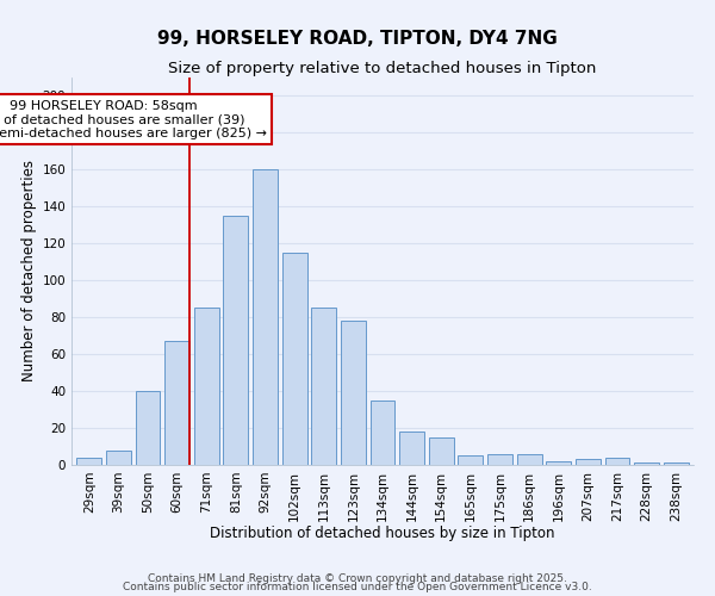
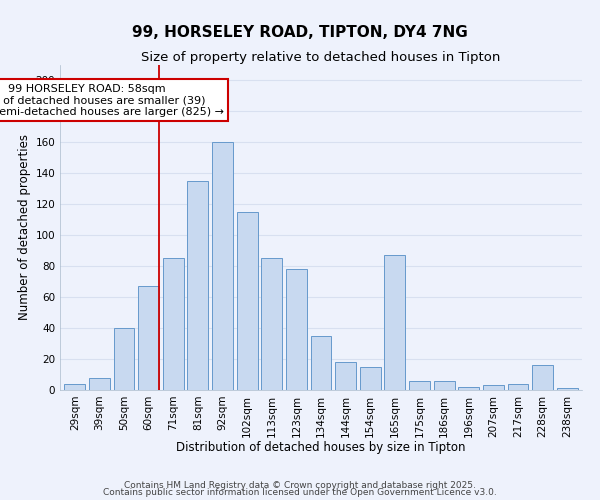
165sqm: 5 -> 87
228sqm: 1 -> 16
